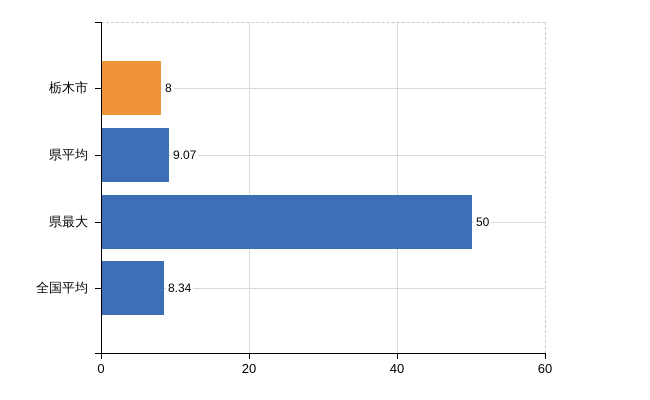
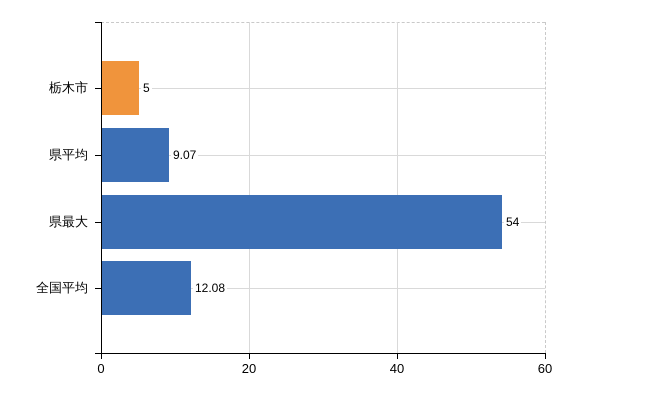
栃木市: 8 -> 5
県最大: 50 -> 54
全国平均: 8.34 -> 12.08
